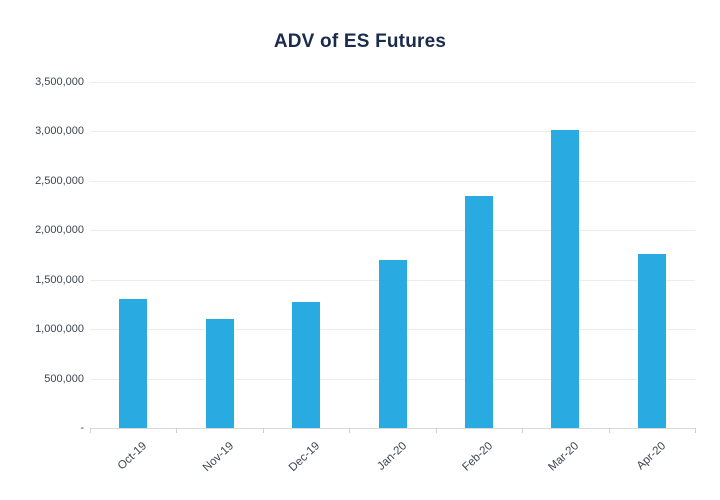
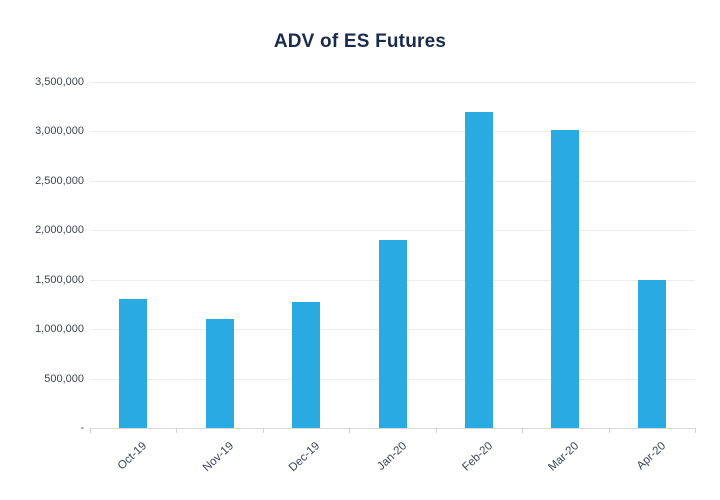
Jan-20: 1700000 -> 1900000
Feb-20: 2400000 -> 3200000
Apr-20: 1800000 -> 1500000
